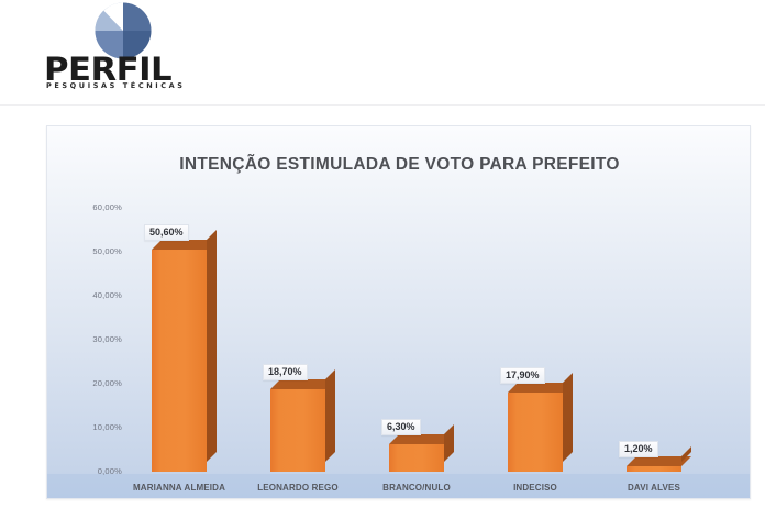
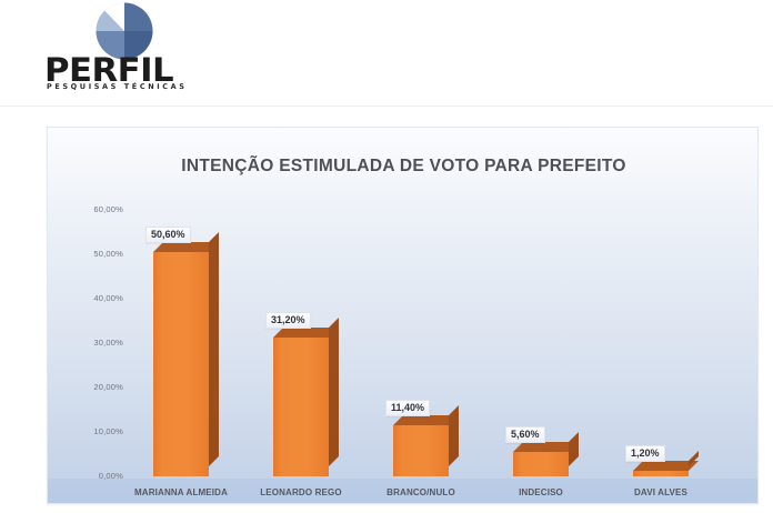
LEONARDO REGO: 18,70% -> 31,20%
BRANCO/NULO: 6,30% -> 11,40%
INDECISO: 17,90% -> 5,60%
